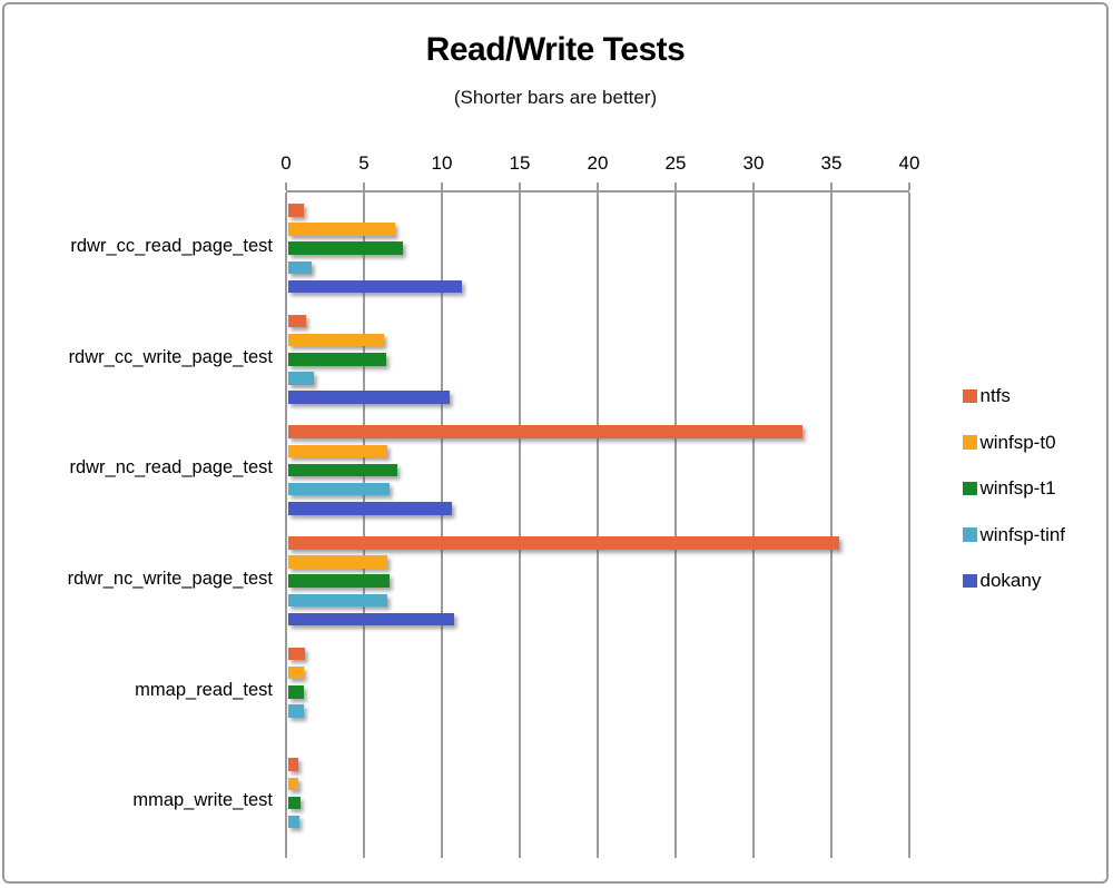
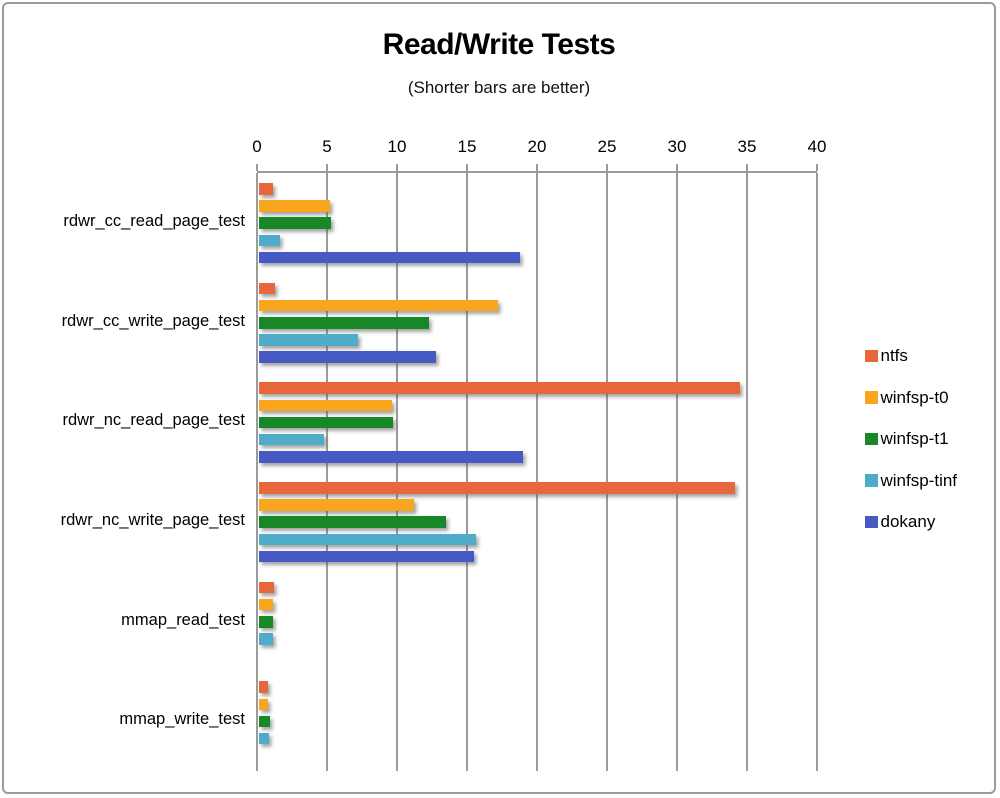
winfsp-t0/rdwr_cc_read_page_test: 6.9 -> 5.1
winfsp-t1/rdwr_cc_read_page_test: 7.4 -> 5.2
dokany/rdwr_cc_read_page_test: 11.2 -> 18.7
winfsp-t0/rdwr_cc_write_page_test: 6.2 -> 17.1
winfsp-t1/rdwr_cc_write_page_test: 6.3 -> 12.2
winfsp-tinf/rdwr_cc_write_page_test: 1.7 -> 7.1
dokany/rdwr_cc_write_page_test: 10.4 -> 12.7
ntfs/rdwr_nc_read_page_test: 33.0 -> 34.4
winfsp-t0/rdwr_nc_read_page_test: 6.4 -> 9.5
winfsp-t1/rdwr_nc_read_page_test: 7.0 -> 9.6
winfsp-tinf/rdwr_nc_read_page_test: 6.5 -> 4.7
dokany/rdwr_nc_read_page_test: 10.5 -> 18.9
ntfs/rdwr_nc_write_page_test: 35.4 -> 34.0
winfsp-t0/rdwr_nc_write_page_test: 6.4 -> 11.1
winfsp-t1/rdwr_nc_write_page_test: 6.5 -> 13.4
winfsp-tinf/rdwr_nc_write_page_test: 6.4 -> 15.5
dokany/rdwr_nc_write_page_test: 10.7 -> 15.4
